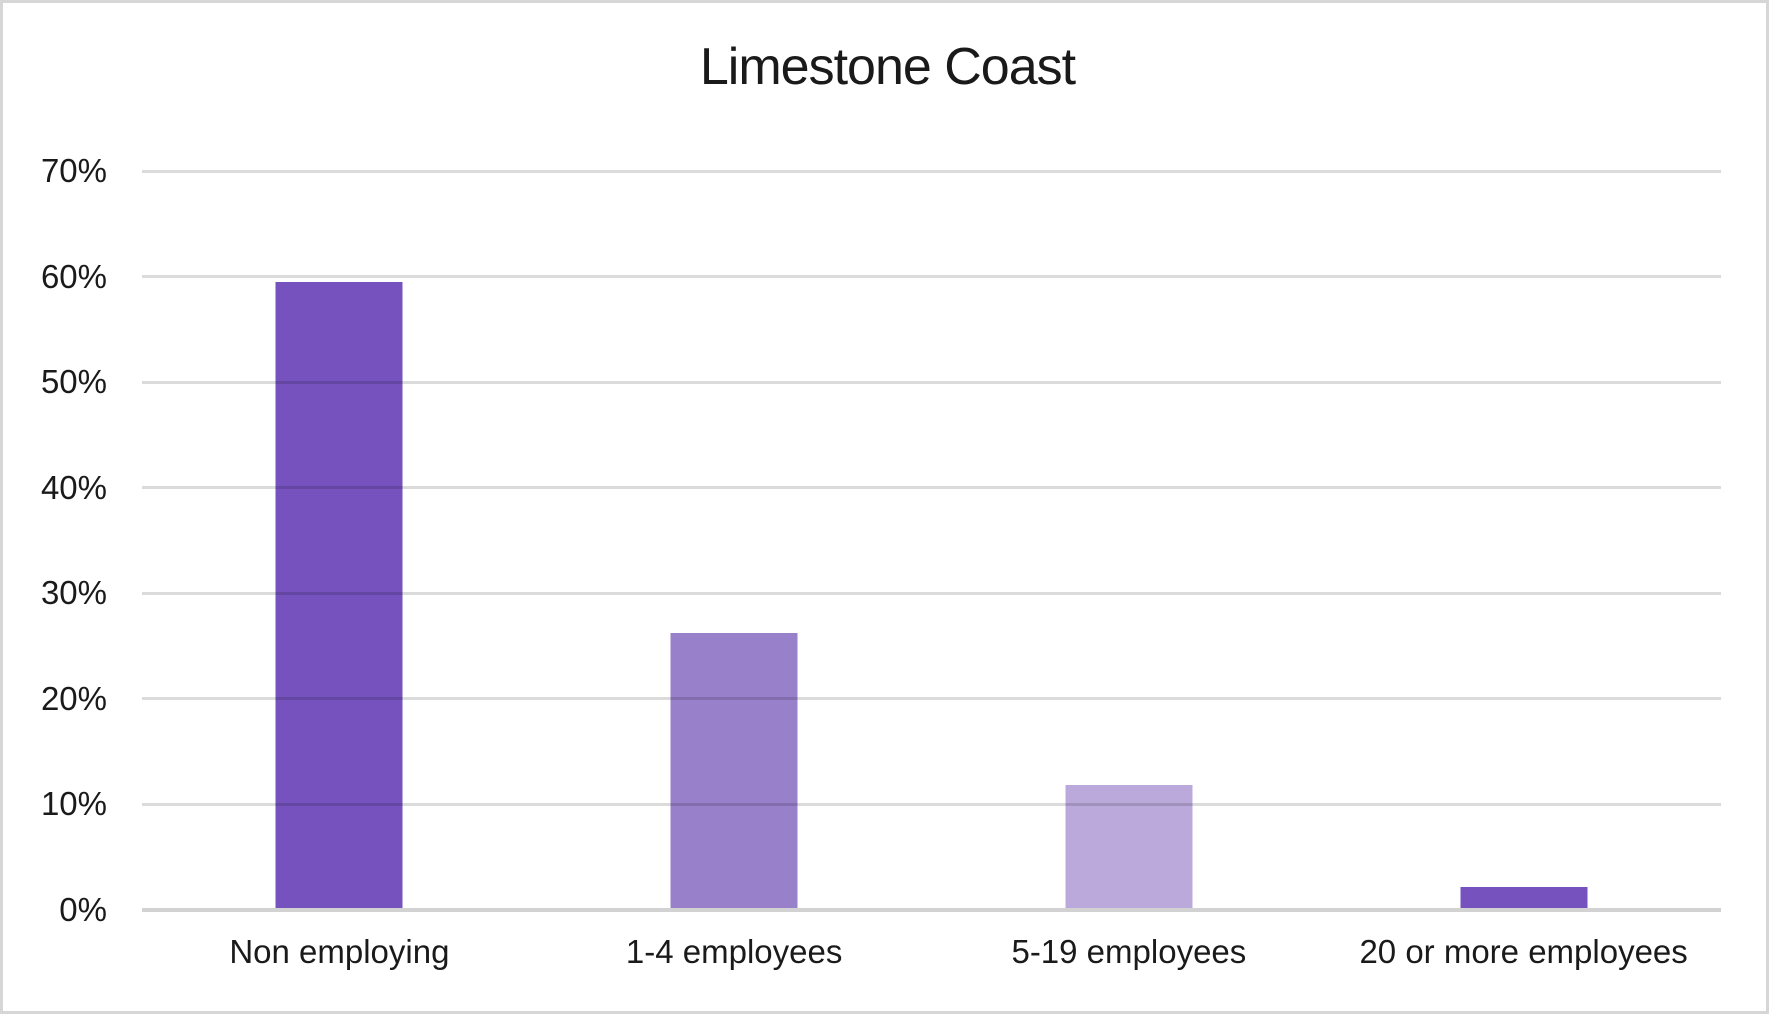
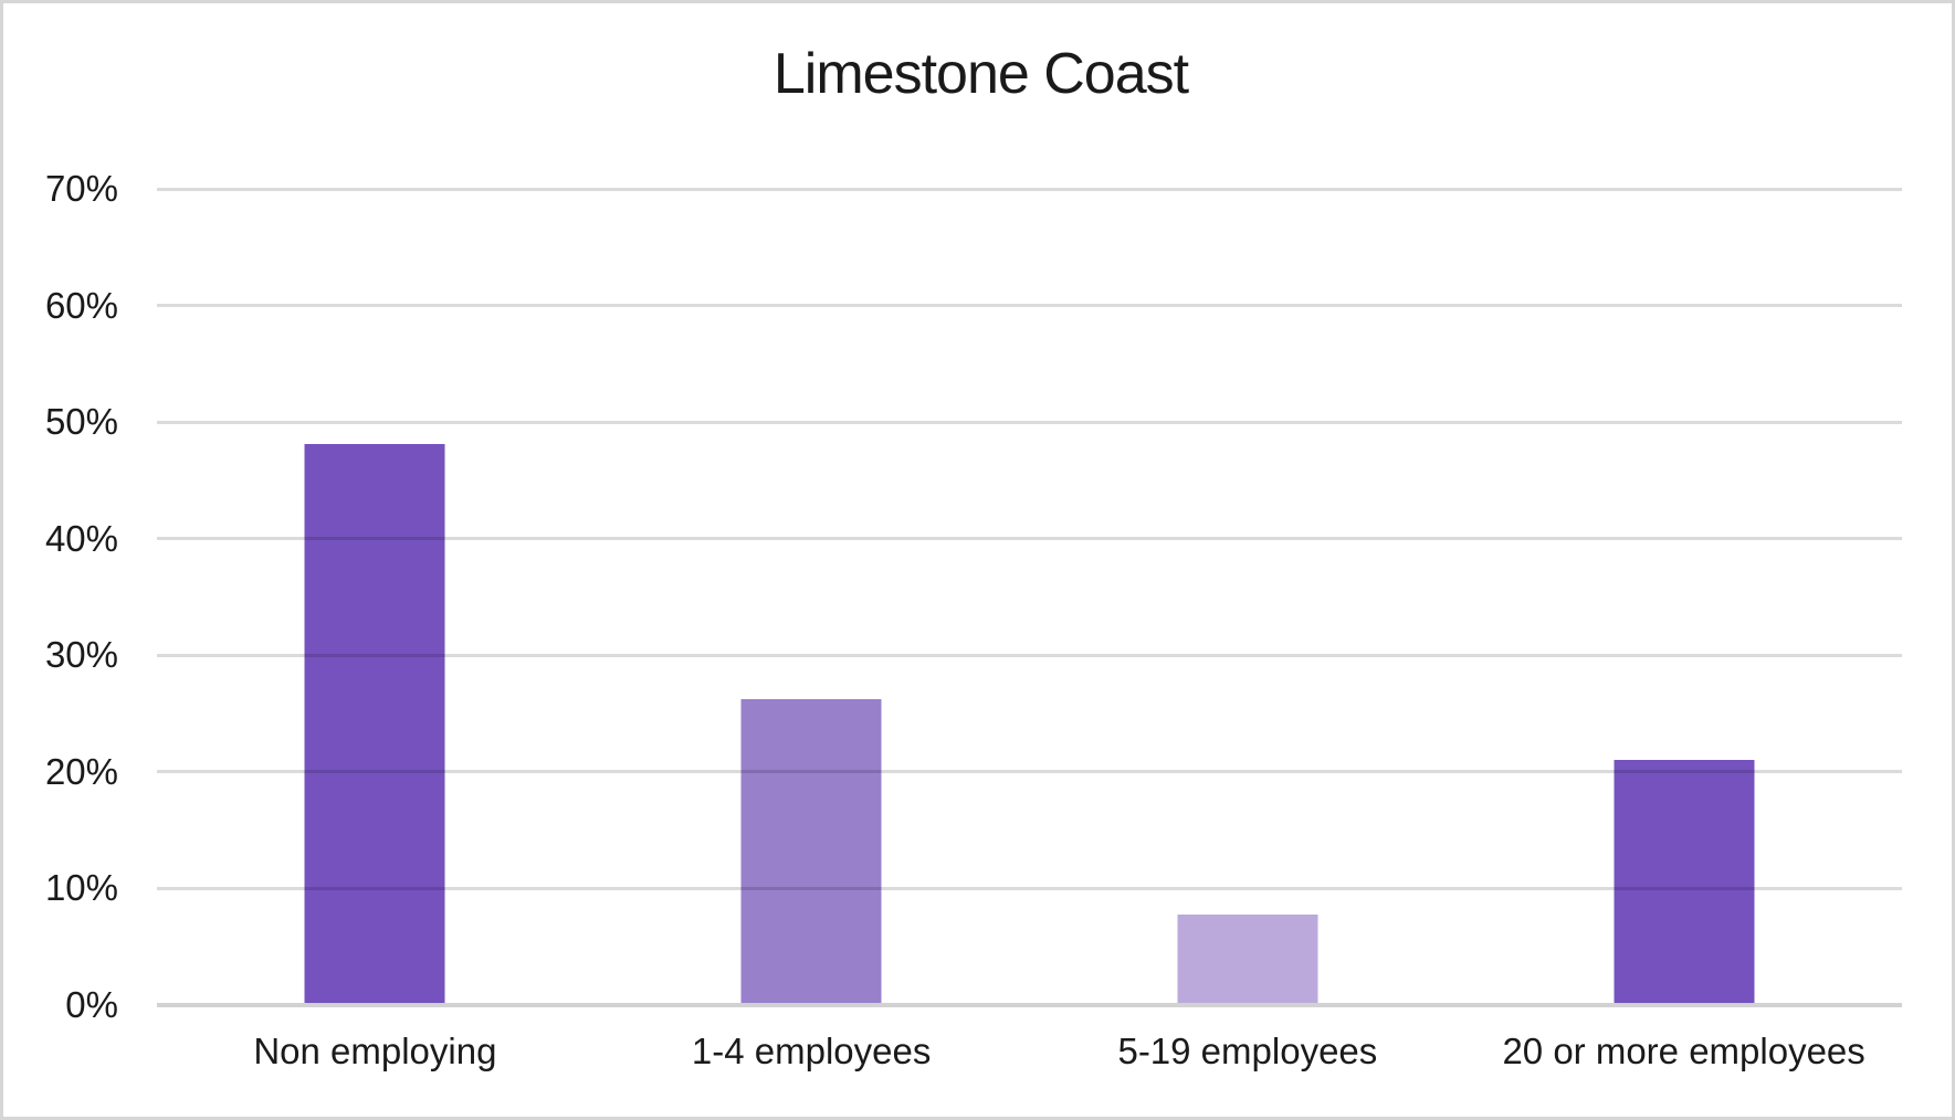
Non employing: 59.5% -> 48.1%
5-19 employees: 11.8% -> 7.8%
20 or more employees: 2.2% -> 21.0%
